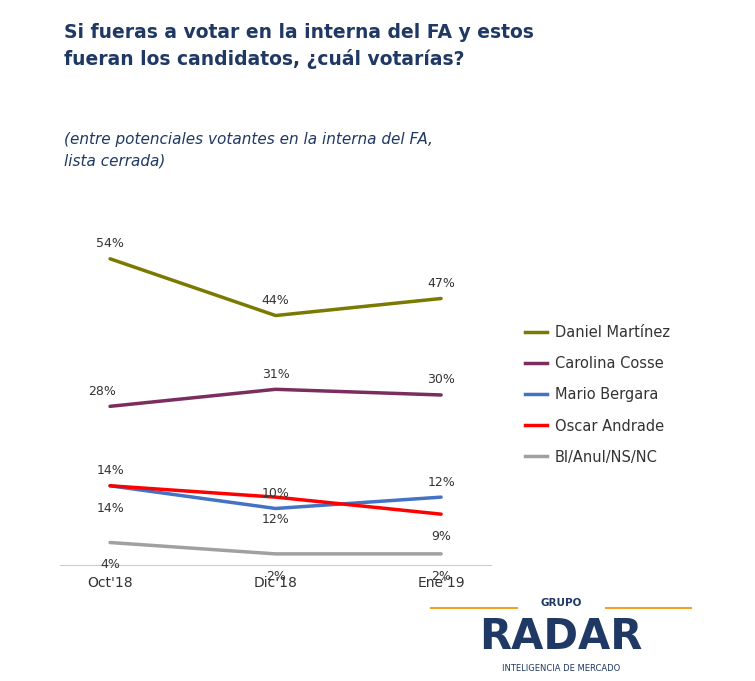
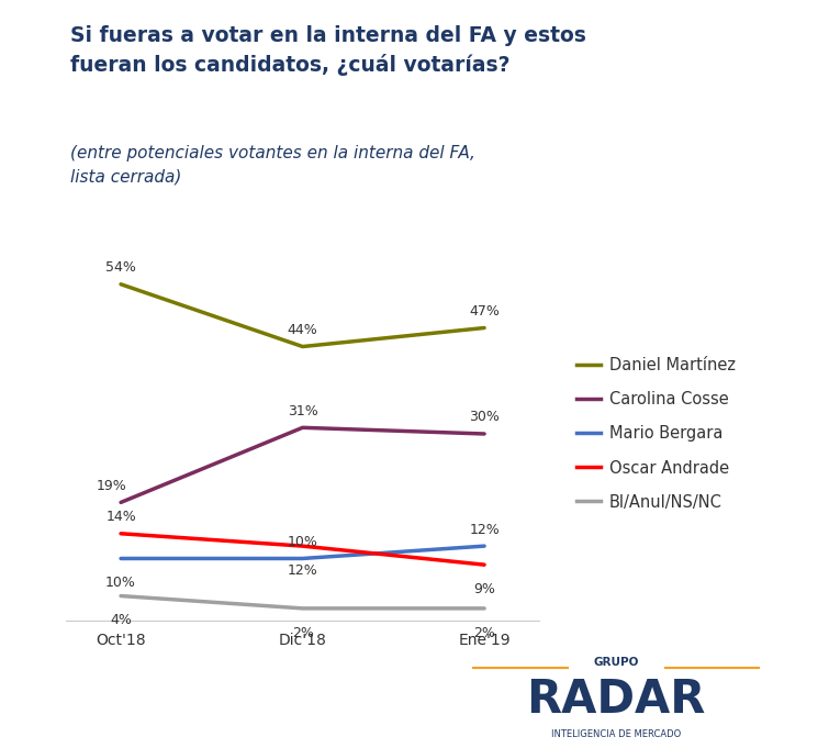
Carolina Cosse/Oct'18: 28% -> 19%
Mario Bergara/Oct'18: 14% -> 10%
